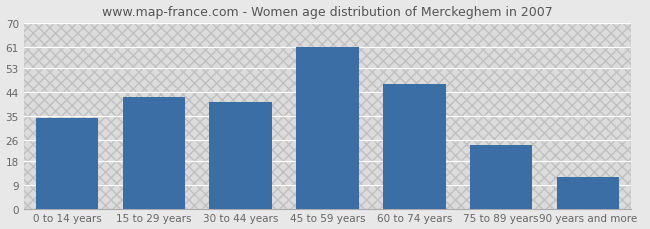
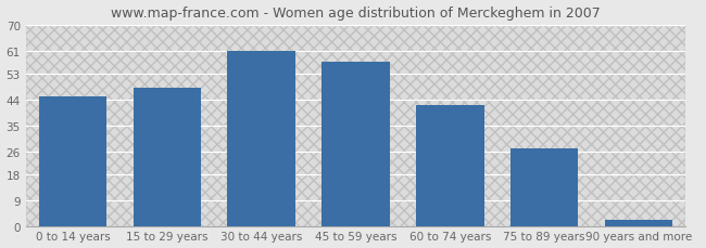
0 to 14 years: 34 -> 45
15 to 29 years: 42 -> 48
30 to 44 years: 40 -> 61
45 to 59 years: 61 -> 57
60 to 74 years: 47 -> 42
75 to 89 years: 24 -> 27
90 years and more: 12 -> 2
